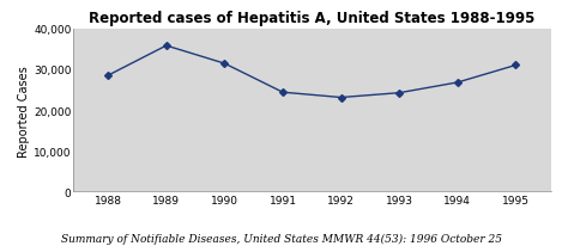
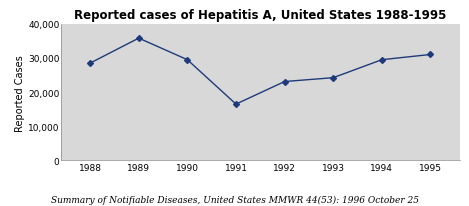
1990: 31,400 -> 29,500
1991: 24,400 -> 16,500
1994: 26,800 -> 29,500
